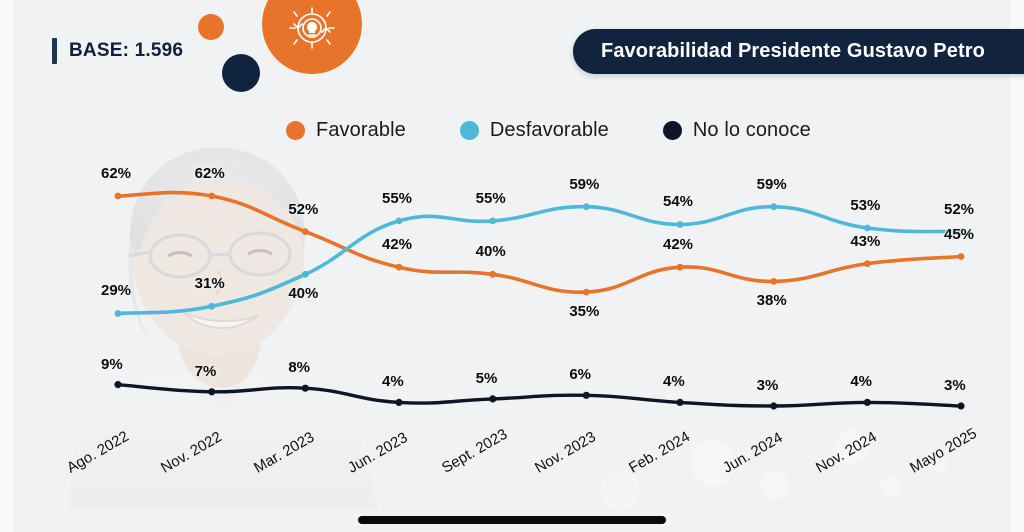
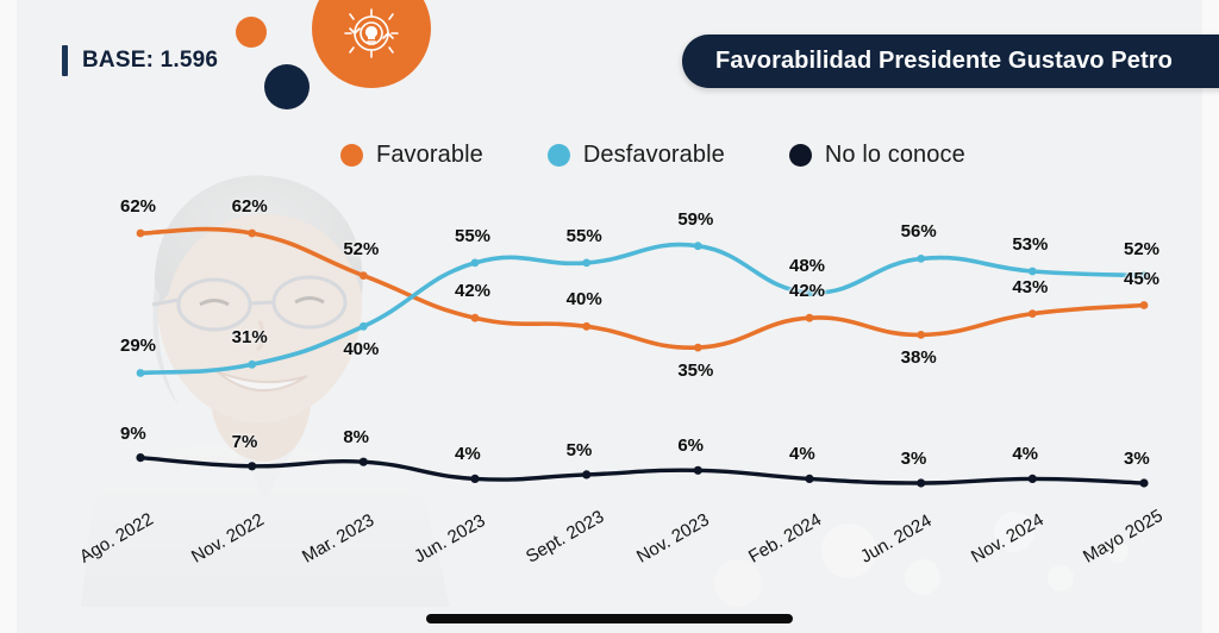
Desfavorable/Feb. 2024: 54% -> 48%
Desfavorable/Jun. 2024: 59% -> 56%
